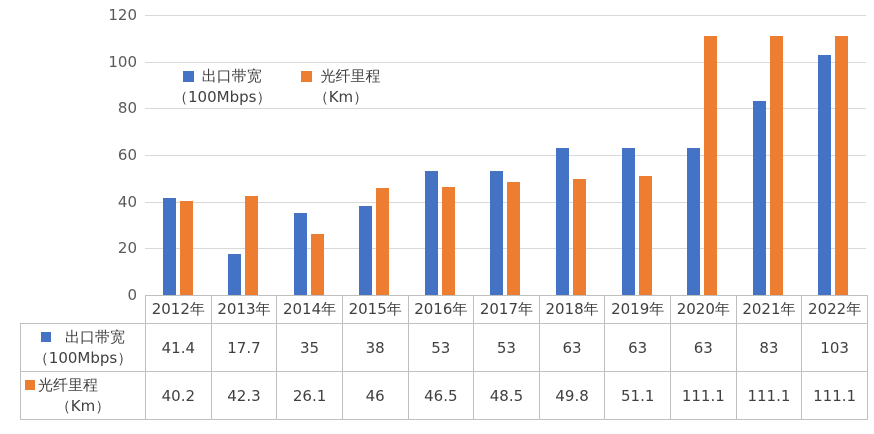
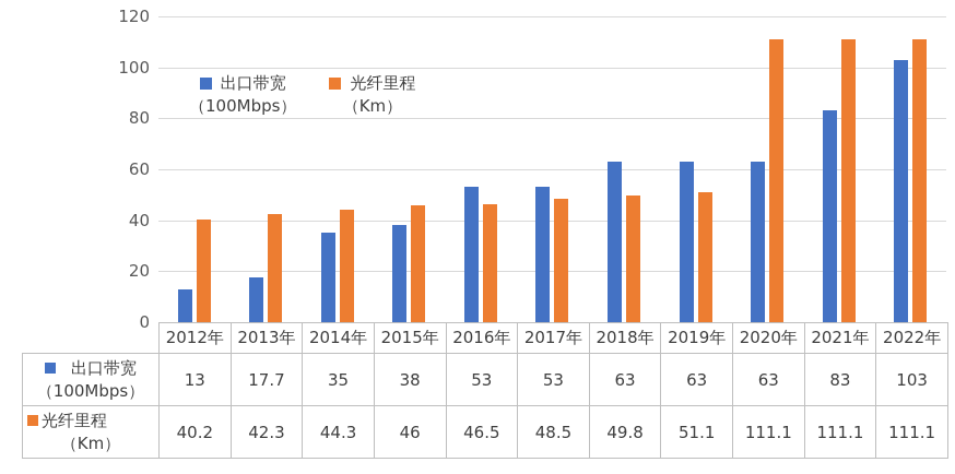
出口带宽/2012年: 41.4 -> 13
光纤里程/2014年: 26.1 -> 44.3
